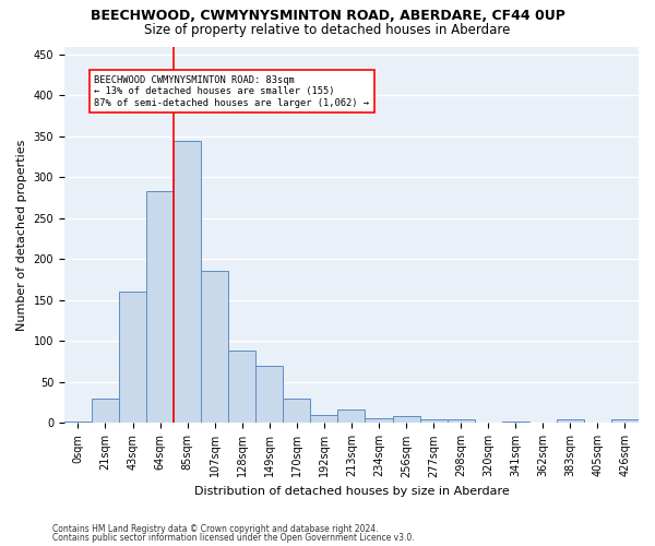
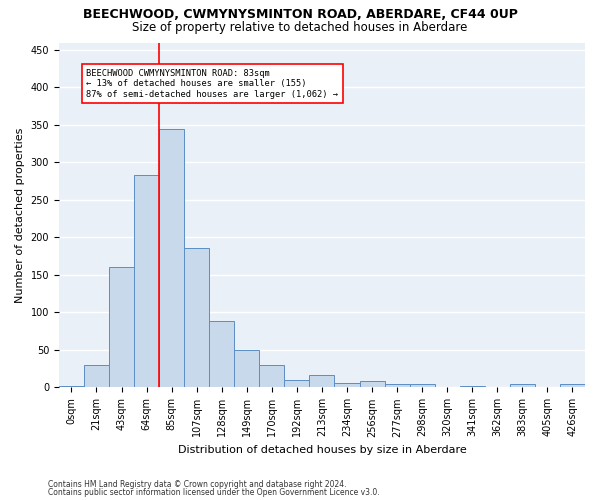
149sqm: 70 -> 50
